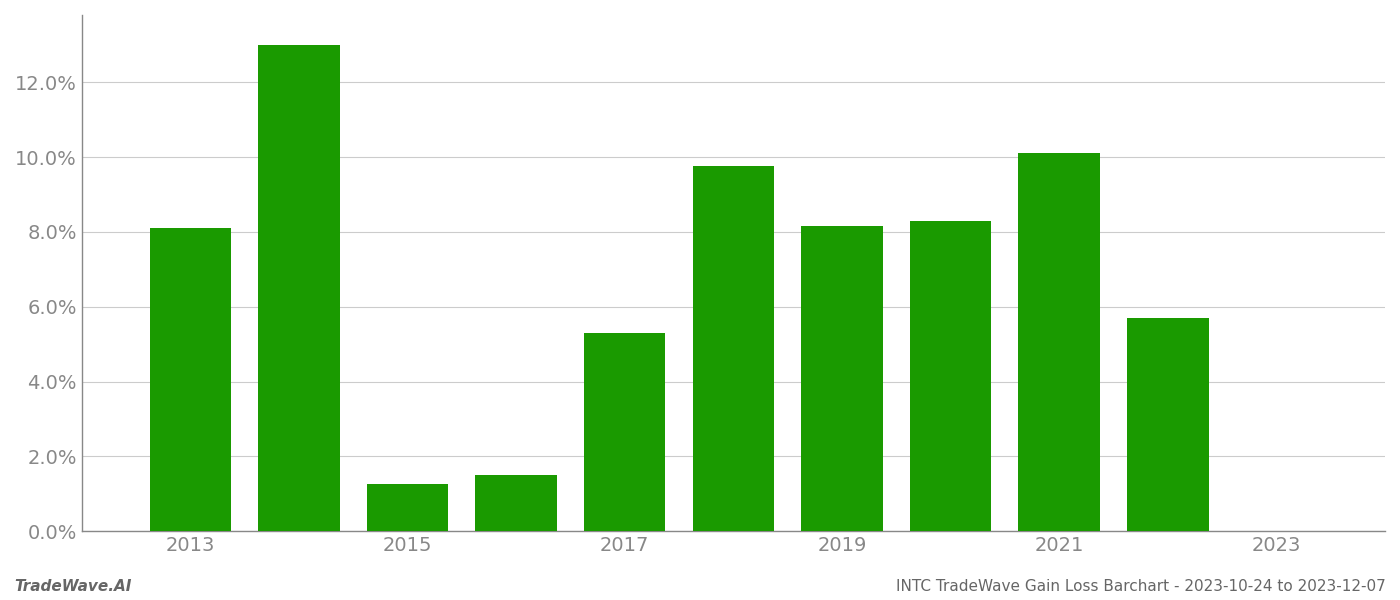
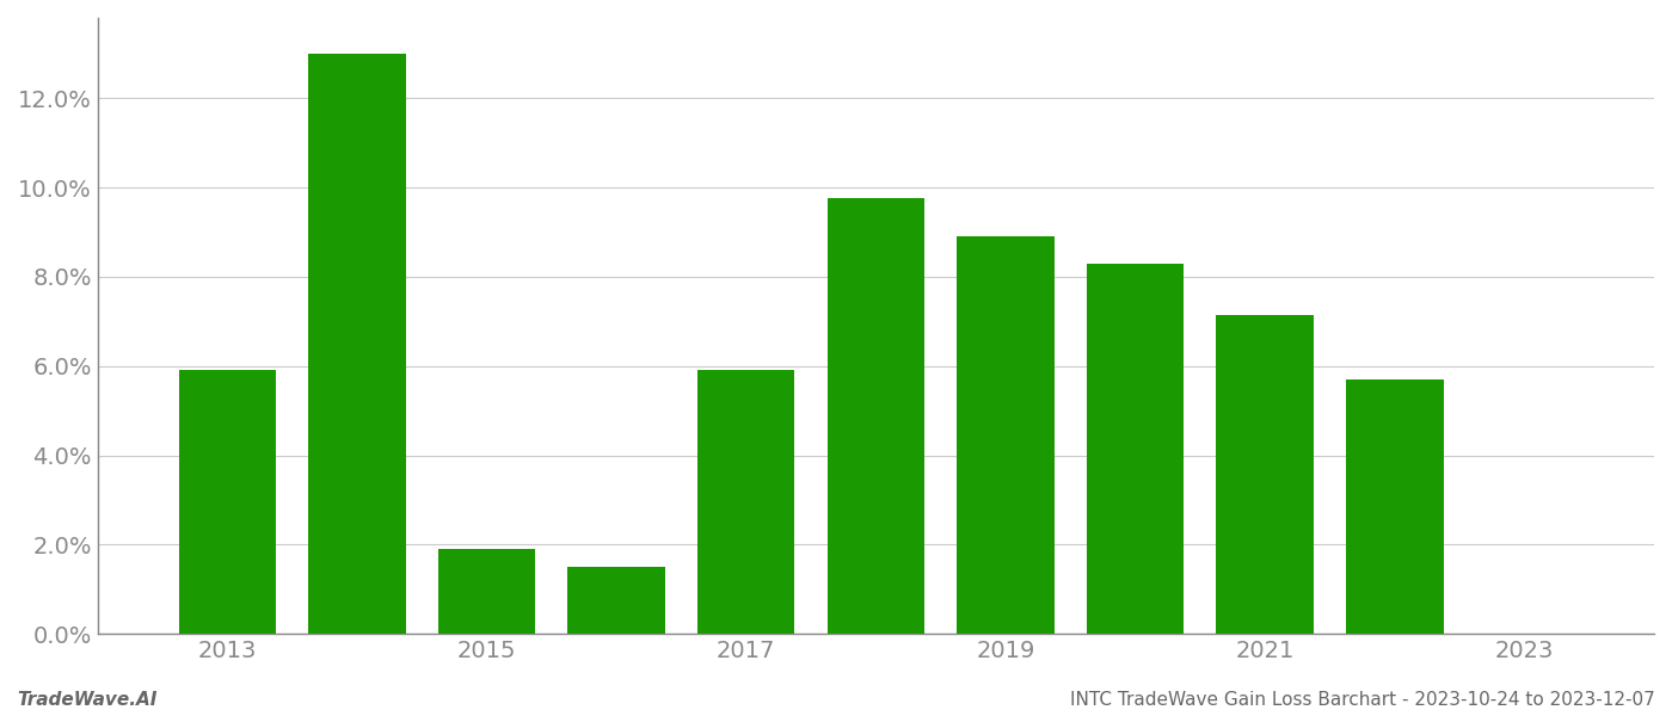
2013: 8.10% -> 5.90%
2015: 1.25% -> 1.90%
2017: 5.30% -> 5.90%
2019: 8.15% -> 8.90%
2021: 10.10% -> 7.15%
